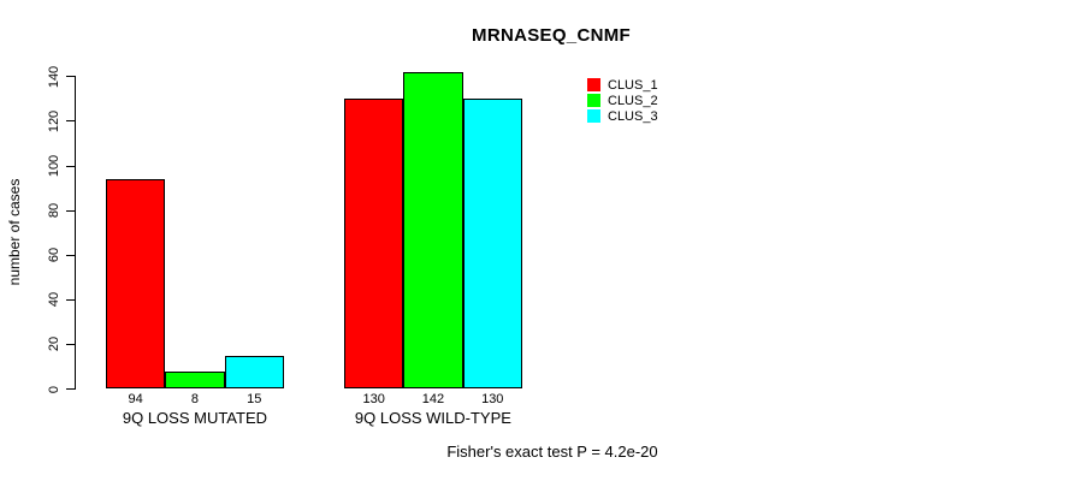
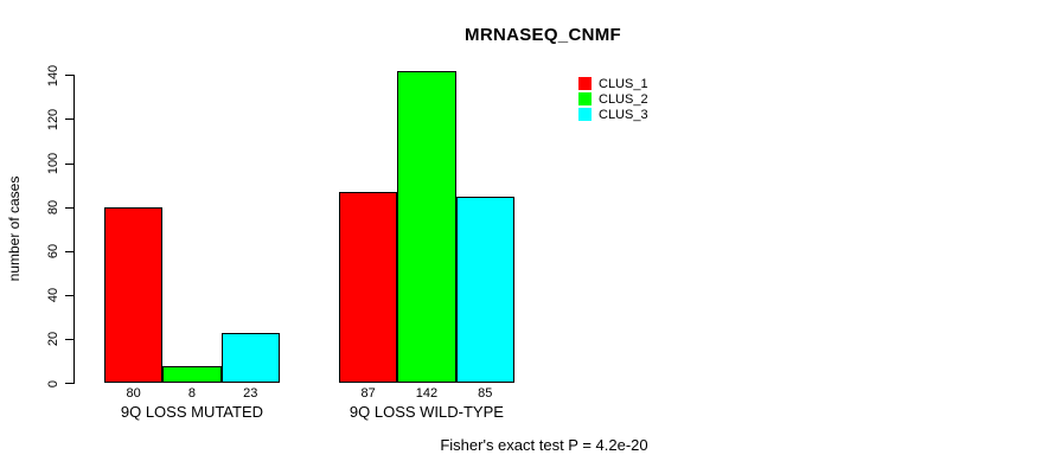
CLUS_1/9Q LOSS MUTATED: 94 -> 80
CLUS_3/9Q LOSS MUTATED: 15 -> 23
CLUS_1/9Q LOSS WILD-TYPE: 130 -> 87
CLUS_3/9Q LOSS WILD-TYPE: 130 -> 85
